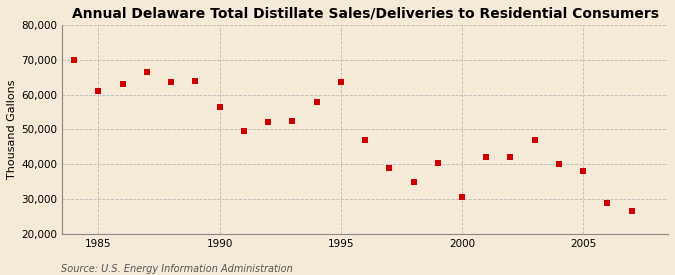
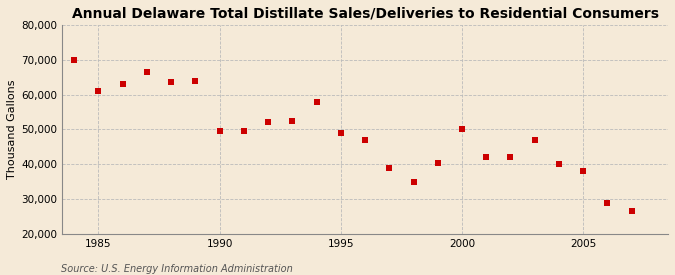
1990: 56,500 -> 49,500
1995: 63,500 -> 49,000
2000: 30,500 -> 50,000
